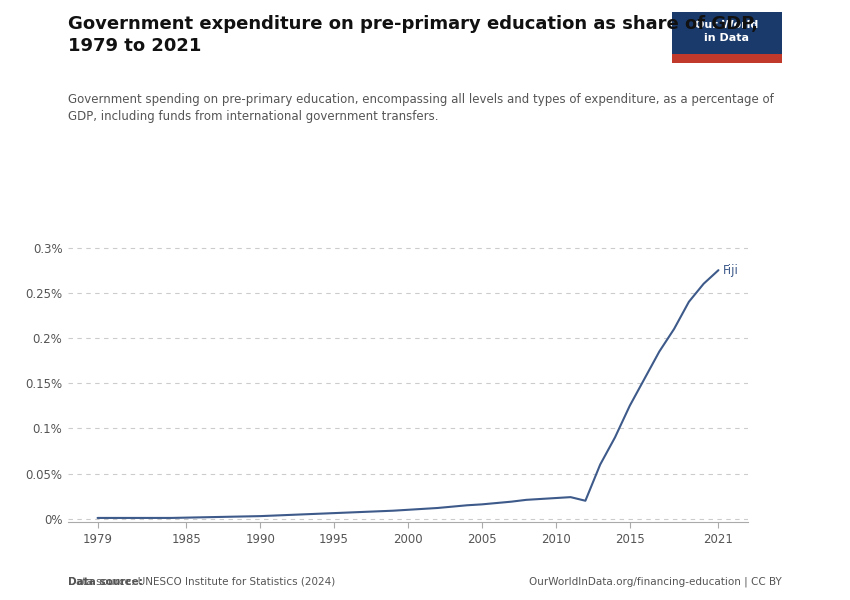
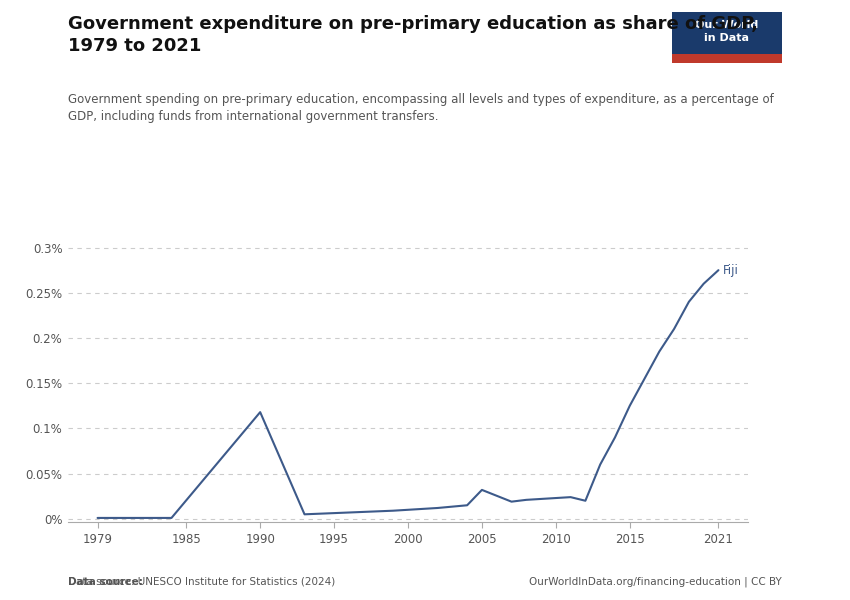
1990: 0.003% -> 0.118%
2005: 0.016% -> 0.032%
